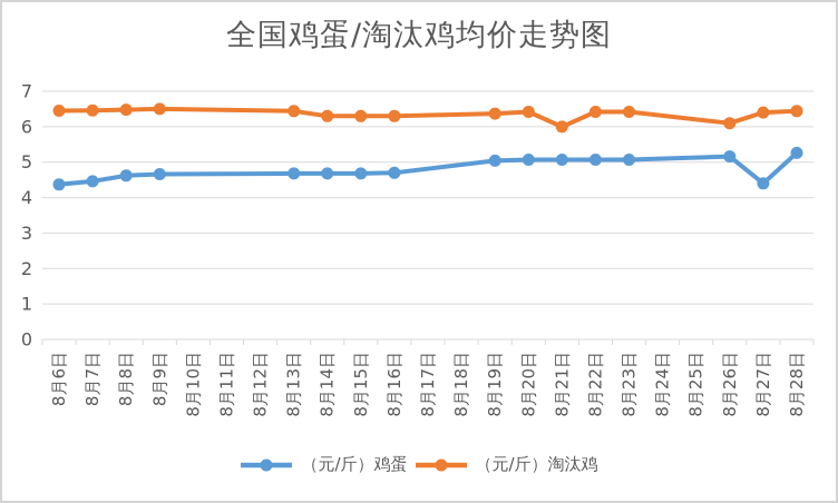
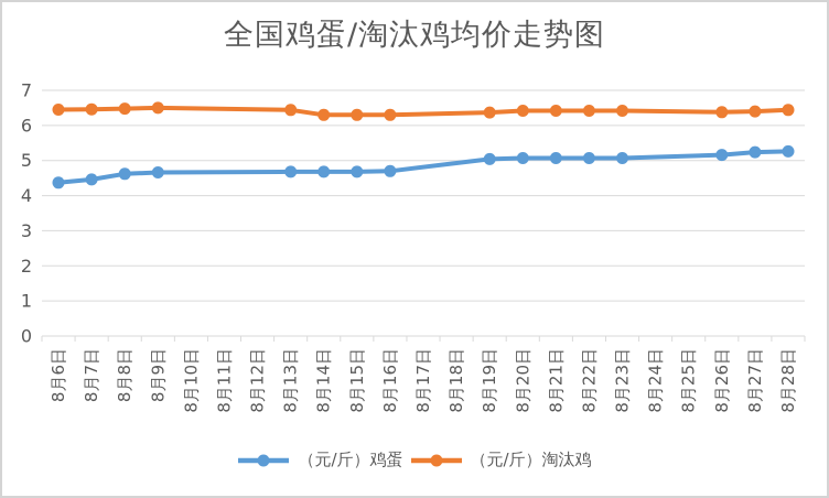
（元/斤）淘汰鸡/8月21日: 6.0 -> 6.4
（元/斤）淘汰鸡/8月26日: 6.1 -> 6.4
（元/斤）鸡蛋/8月27日: 4.4 -> 5.2
